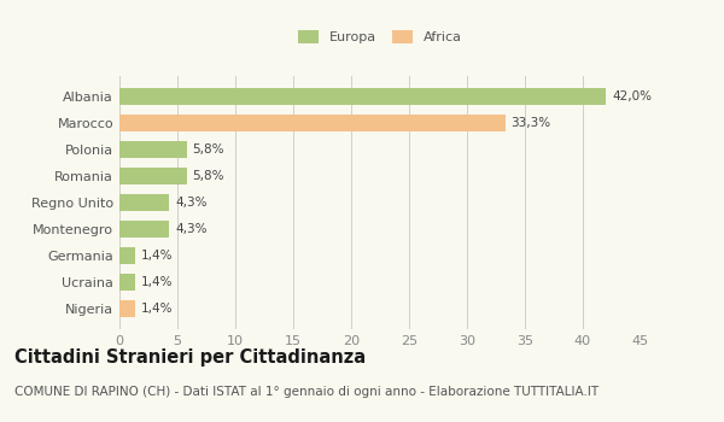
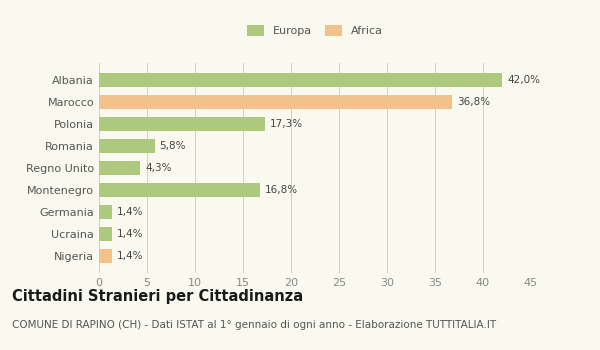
Marocco: 33,3% -> 36,8%
Polonia: 5,8% -> 17,3%
Montenegro: 4,3% -> 16,8%
